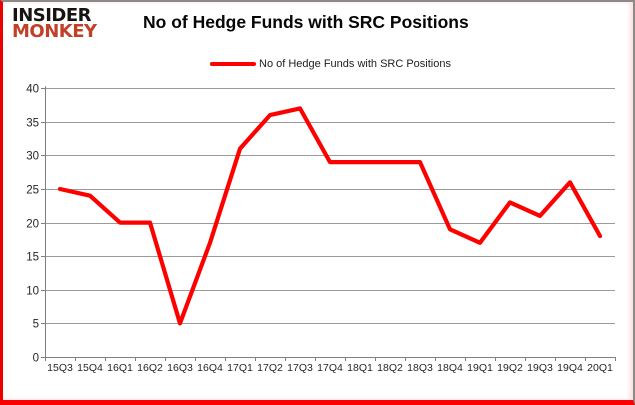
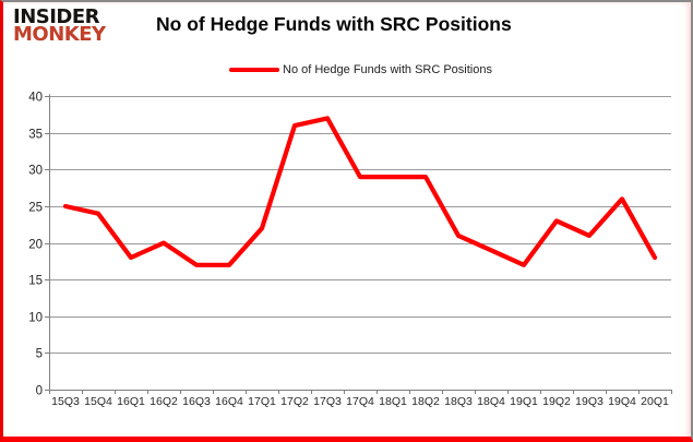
16Q1: 20 -> 18
16Q3: 5 -> 17
17Q1: 31 -> 22
18Q3: 29 -> 21
